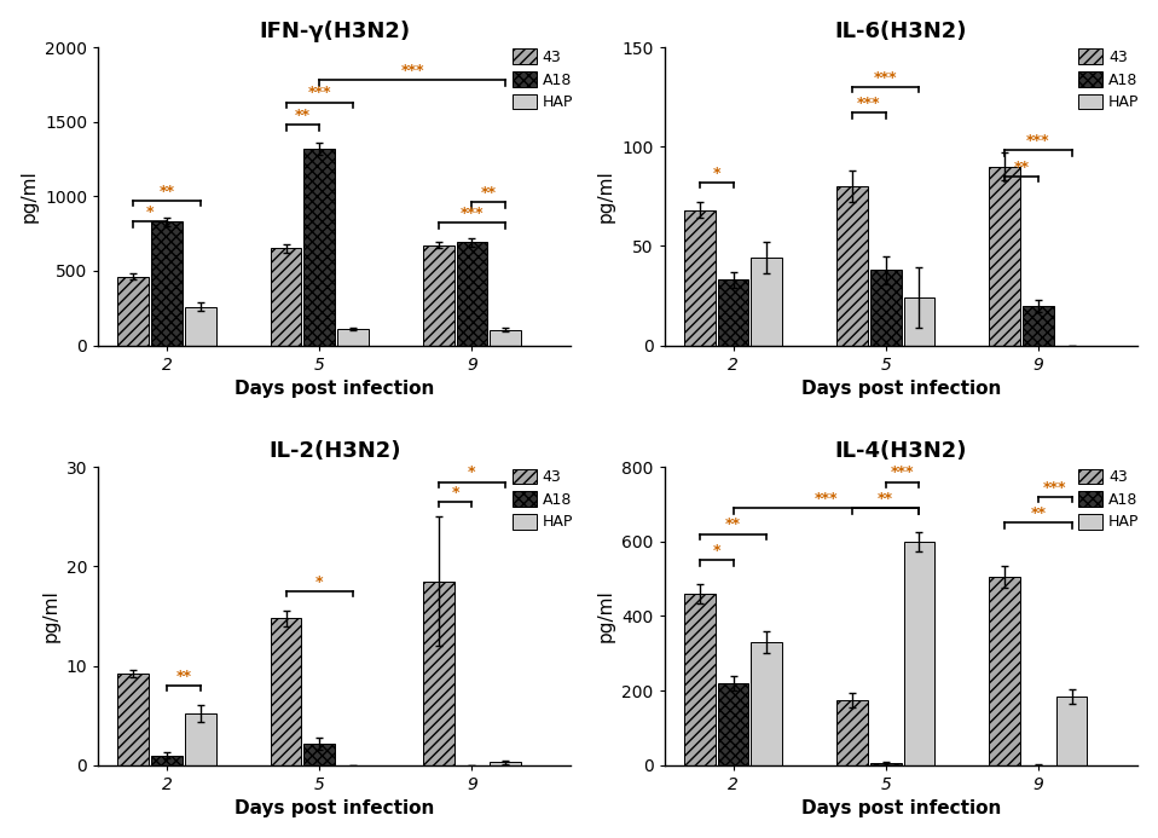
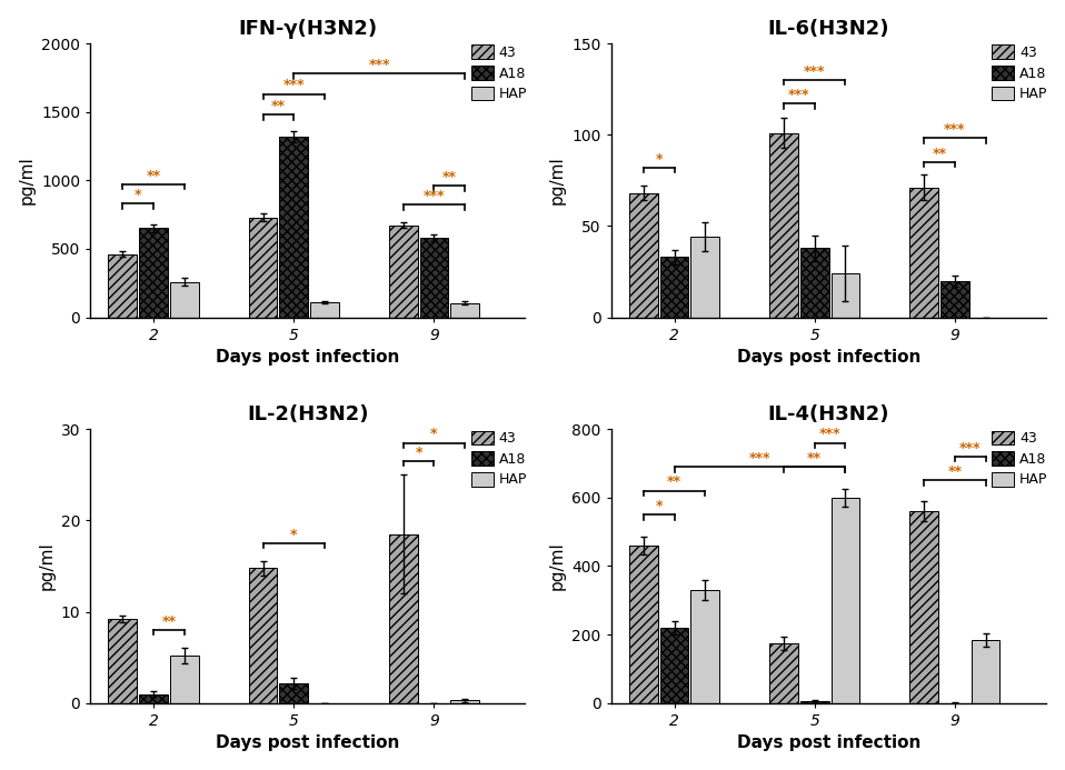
IFN-γ(H3N2)/A18/2: 830 -> 650
IFN-γ(H3N2)/43/5: 650 -> 730
IFN-γ(H3N2)/A18/9: 690 -> 580
IL-6(H3N2)/43/5: 80 -> 101
IL-6(H3N2)/43/9: 90 -> 71
IL-4(H3N2)/43/9: 505 -> 560
